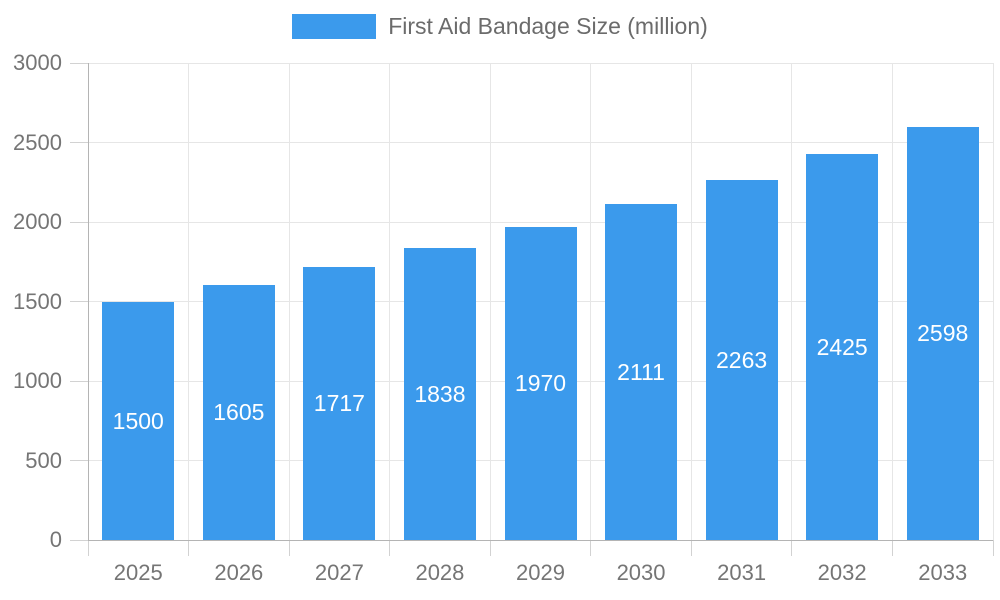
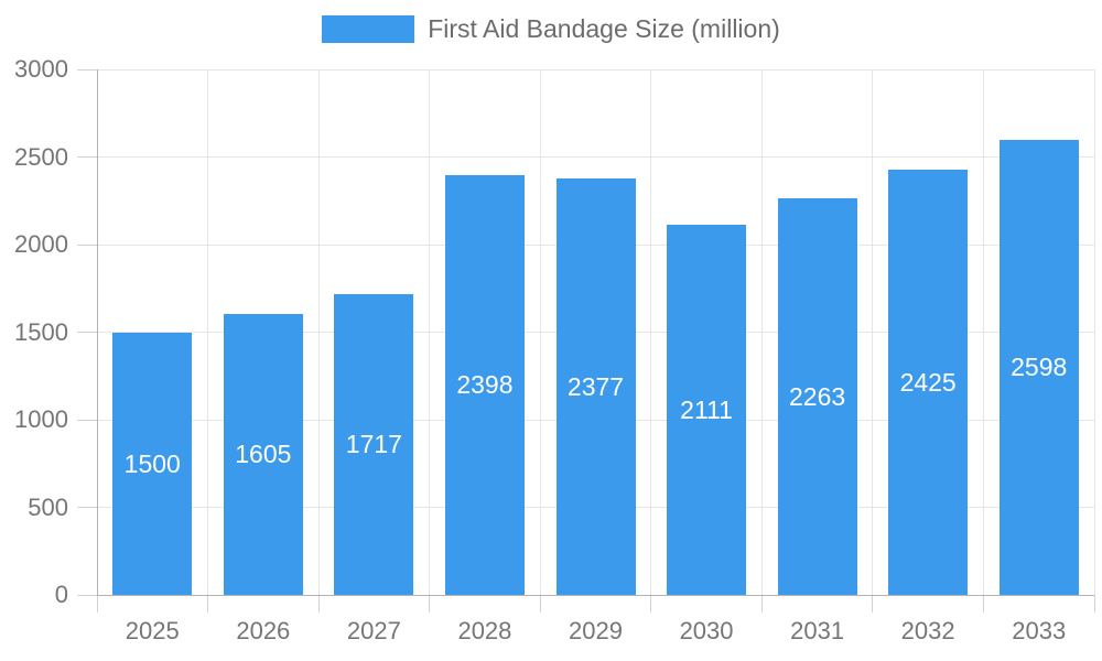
2028: 1838 -> 2398
2029: 1970 -> 2377
